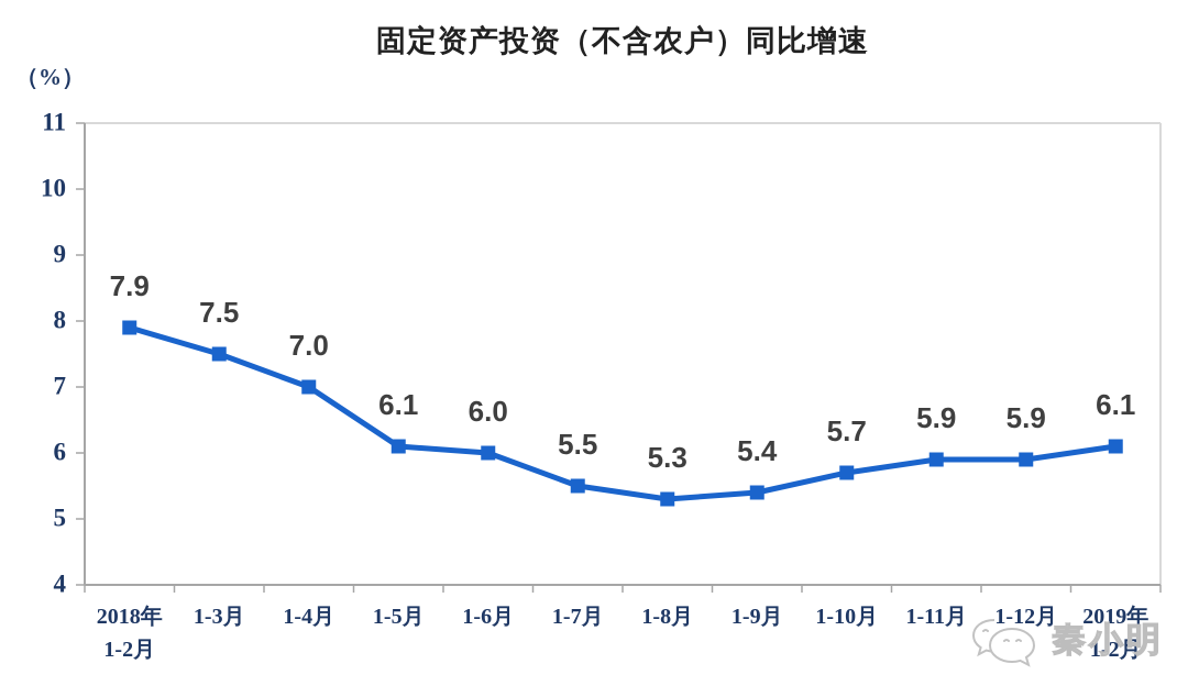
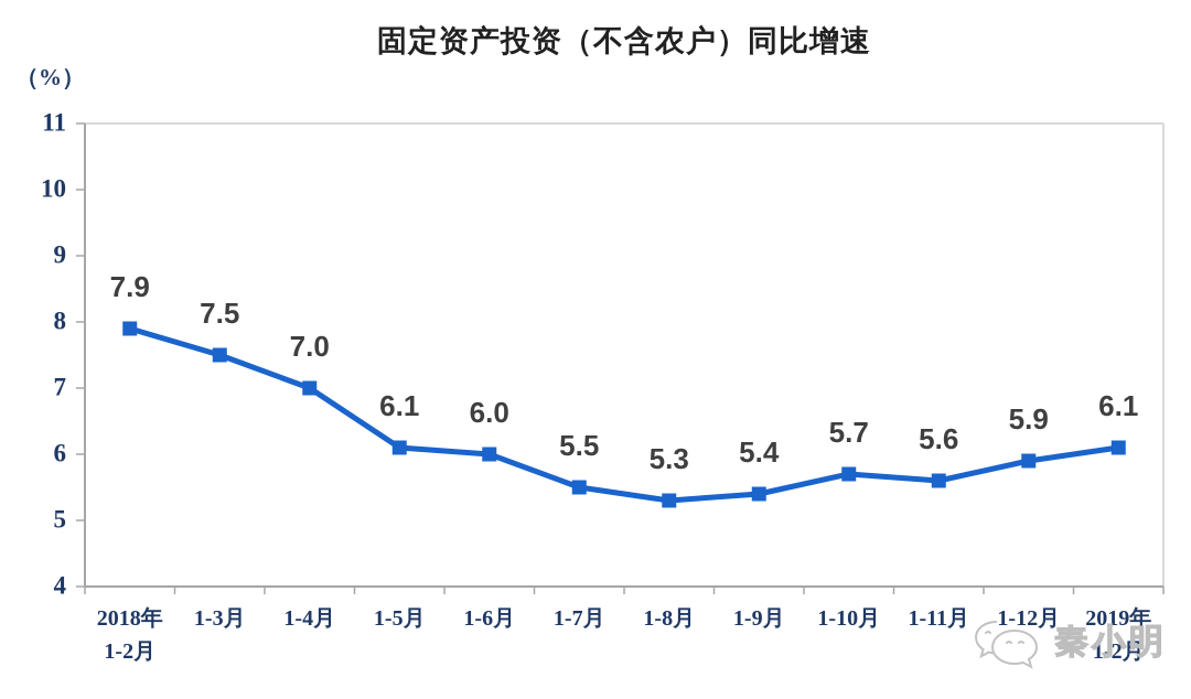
1-11月: 5.9 -> 5.6
